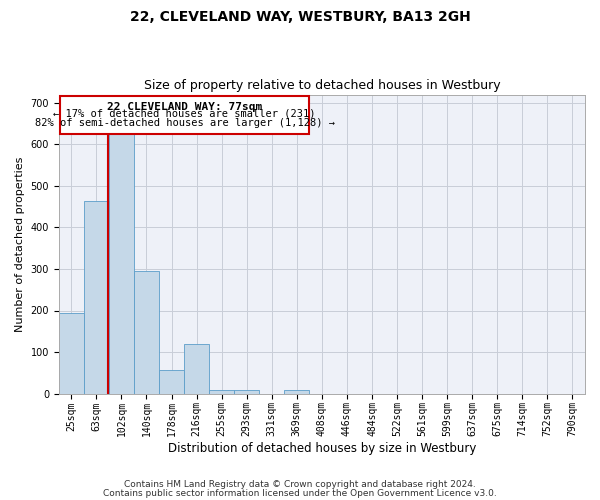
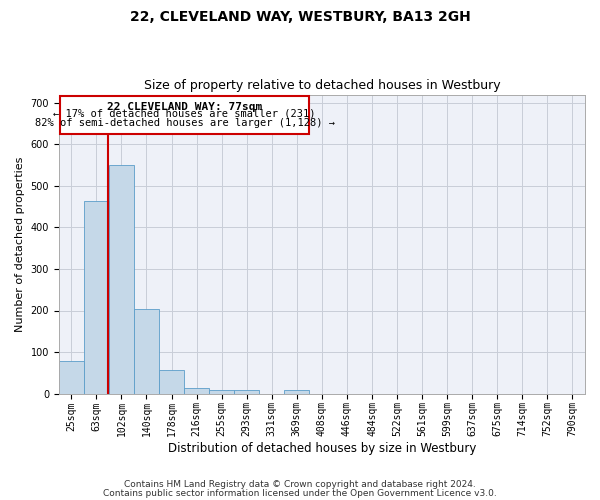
25sqm: 195 -> 78
102sqm: 630 -> 551
140sqm: 295 -> 204
216sqm: 120 -> 14
